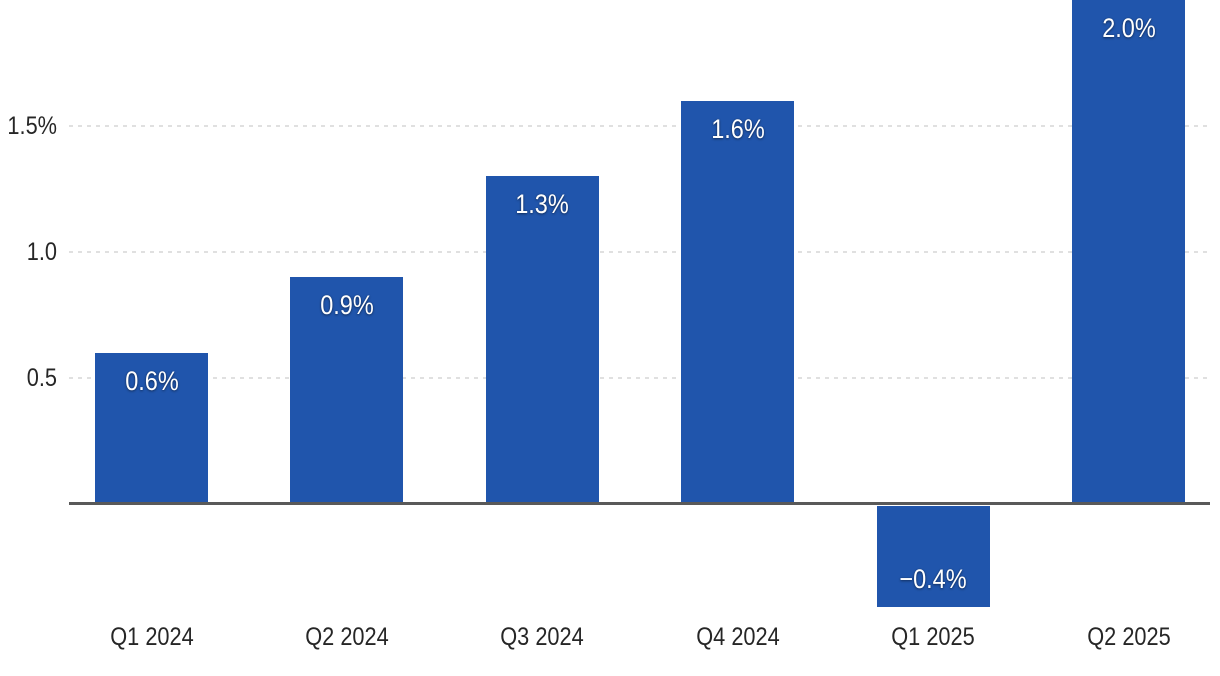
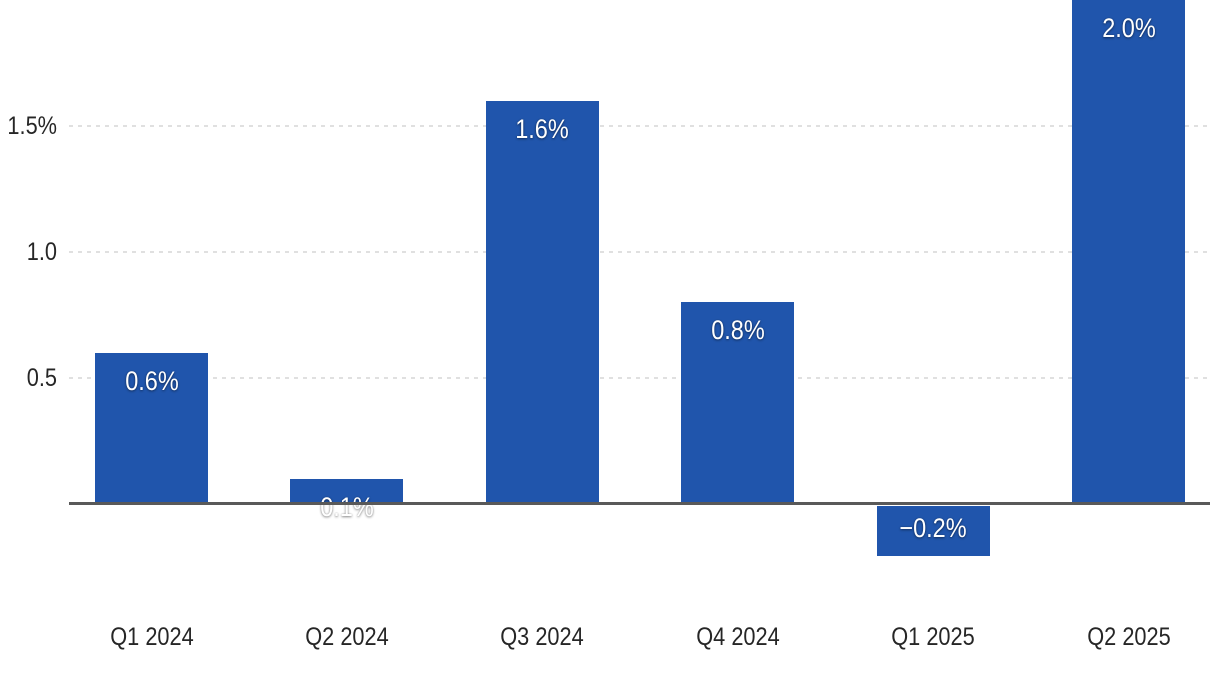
Q2 2024: 0.9% -> 0.1%
Q3 2024: 1.3% -> 1.6%
Q4 2024: 1.6% -> 0.8%
Q1 2025: −0.4% -> −0.2%
